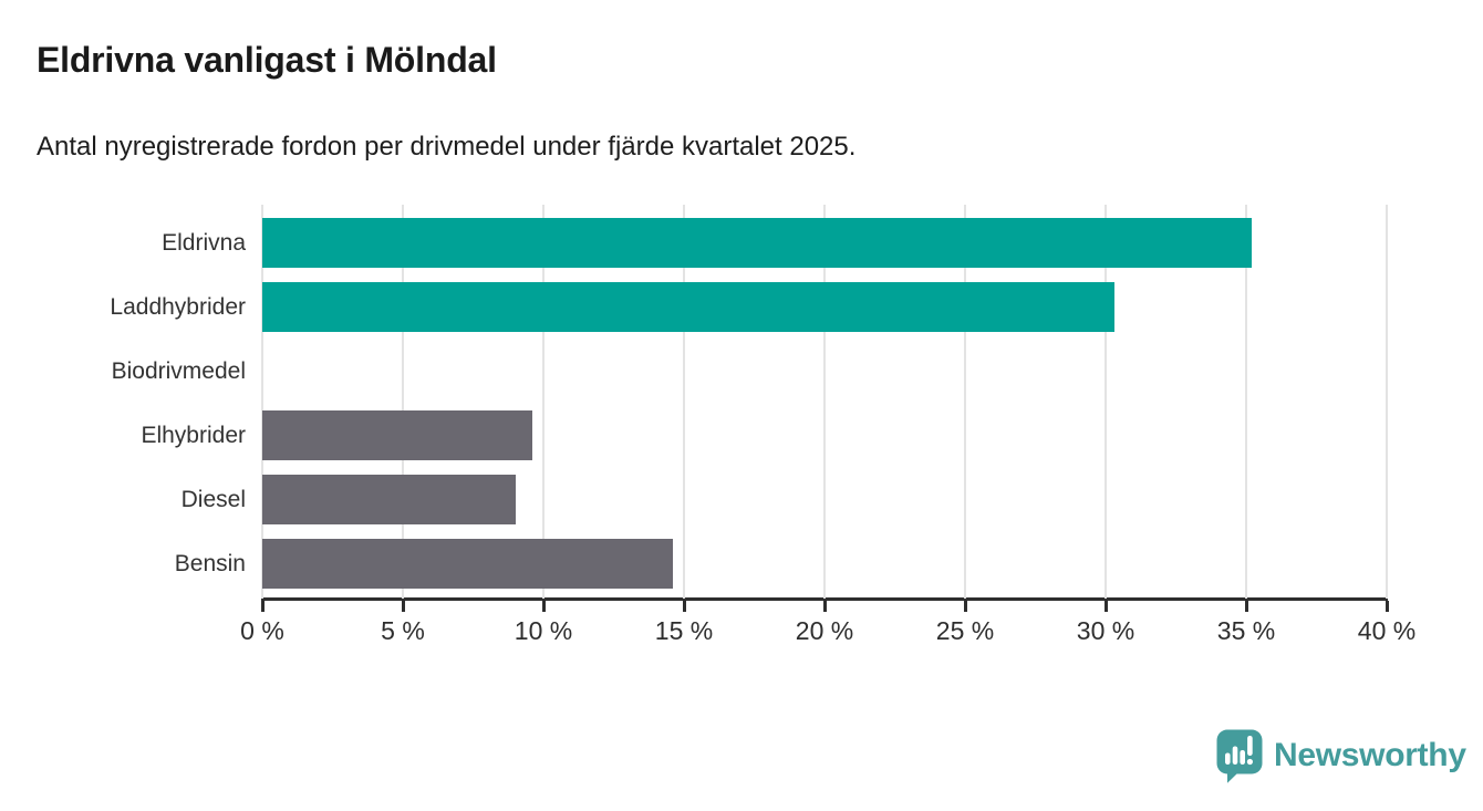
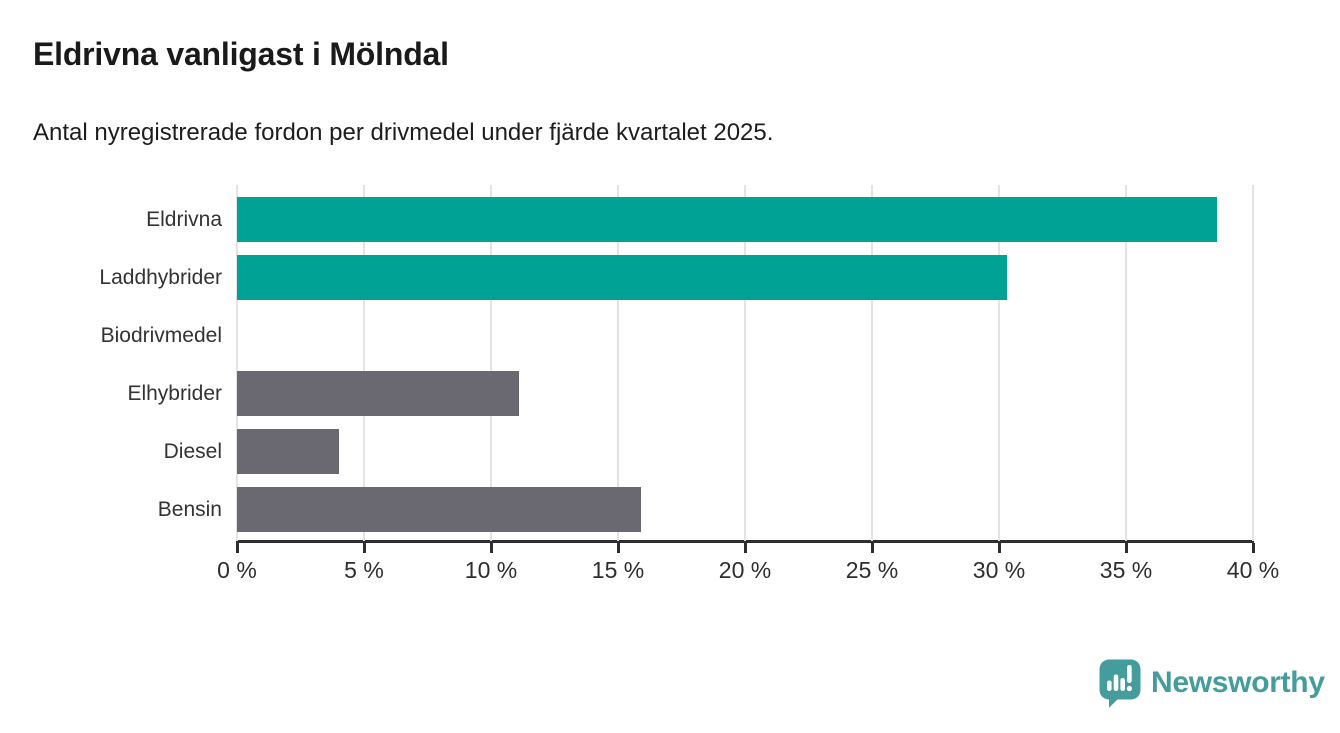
Eldrivna: 35.2% -> 38.6%
Elhybrider: 9.6% -> 11.1%
Diesel: 9.0% -> 4.0%
Bensin: 14.6% -> 15.9%
